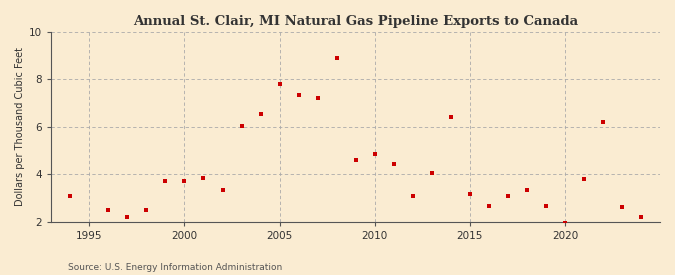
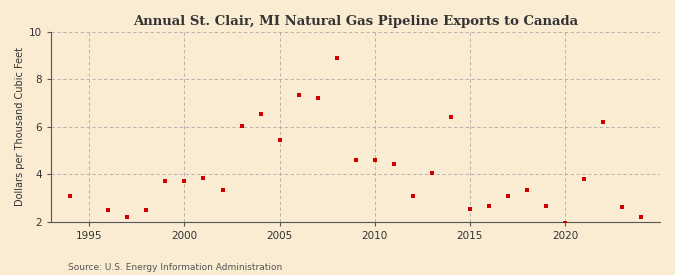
2005: 7.80 -> 5.45
2010: 4.85 -> 4.60
2015: 3.15 -> 2.55
